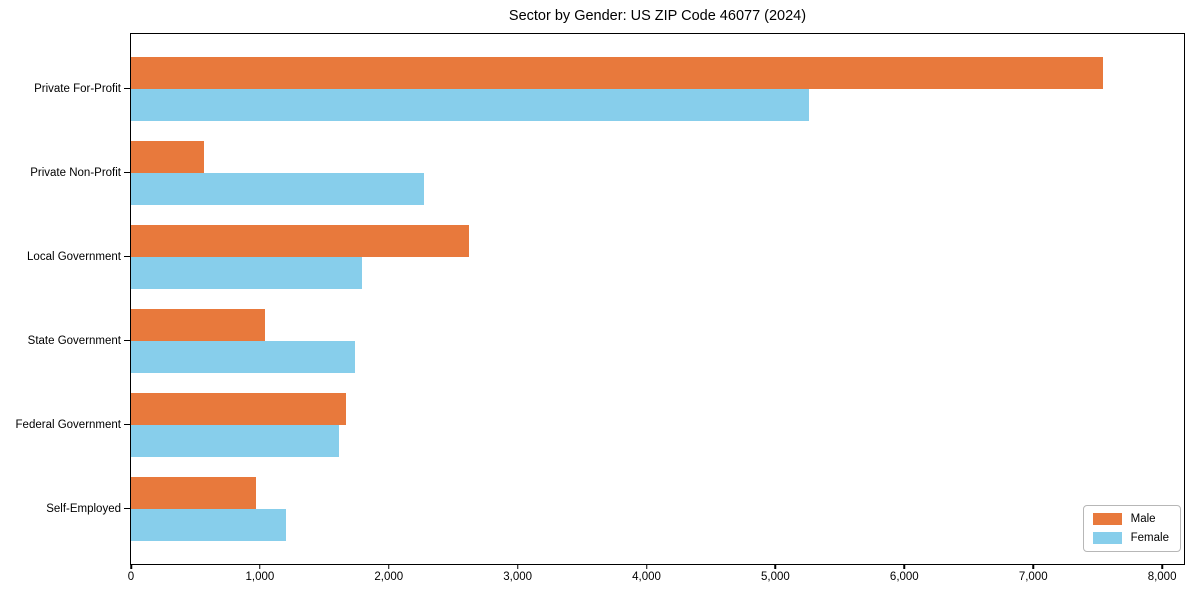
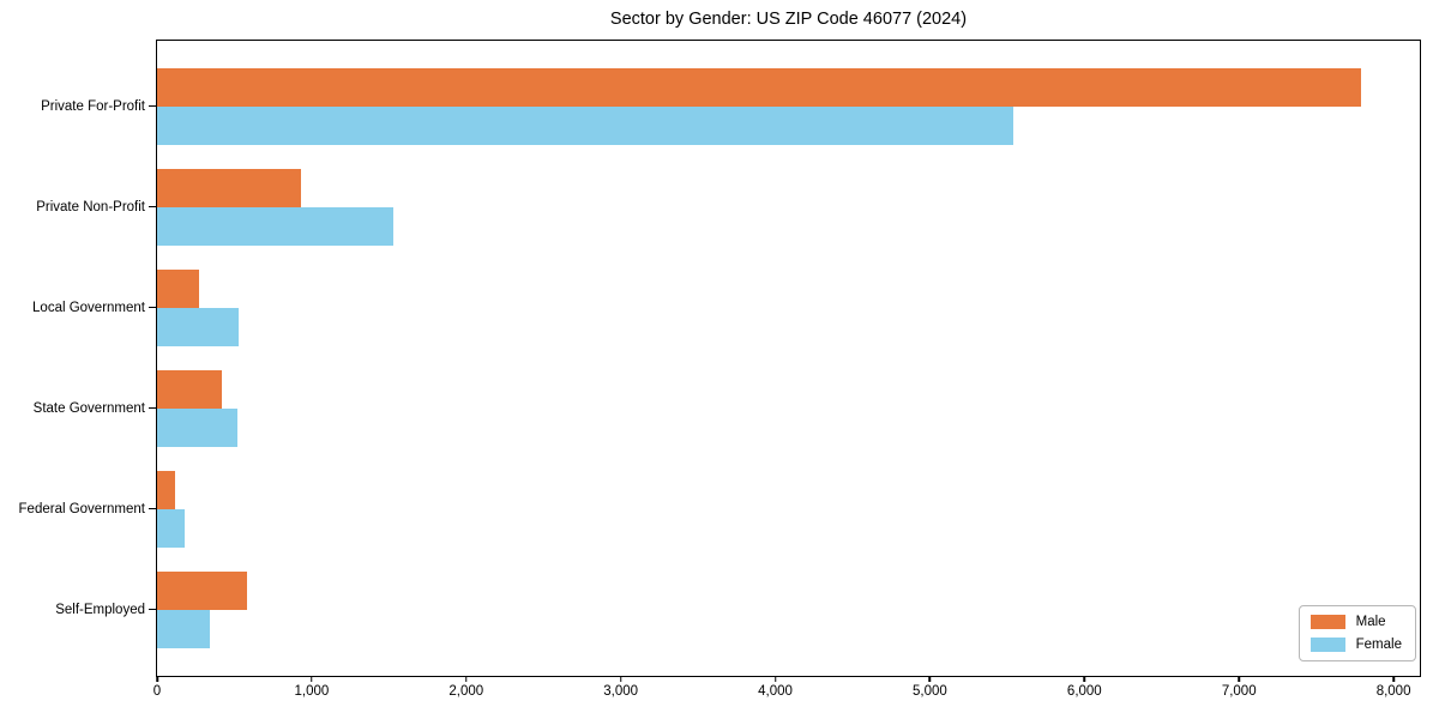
Male/Private For-Profit: 7540 -> 7790
Female/Private For-Profit: 5260 -> 5540
Male/Private Non-Profit: 570 -> 930
Female/Private Non-Profit: 2270 -> 1530
Male/Local Government: 2620 -> 270
Female/Local Government: 1790 -> 530
Male/State Government: 1040 -> 420
Female/State Government: 1740 -> 520
Male/Federal Government: 1670 -> 120
Female/Federal Government: 1610 -> 180
Male/Self-Employed: 970 -> 580
Female/Self-Employed: 1200 -> 340
